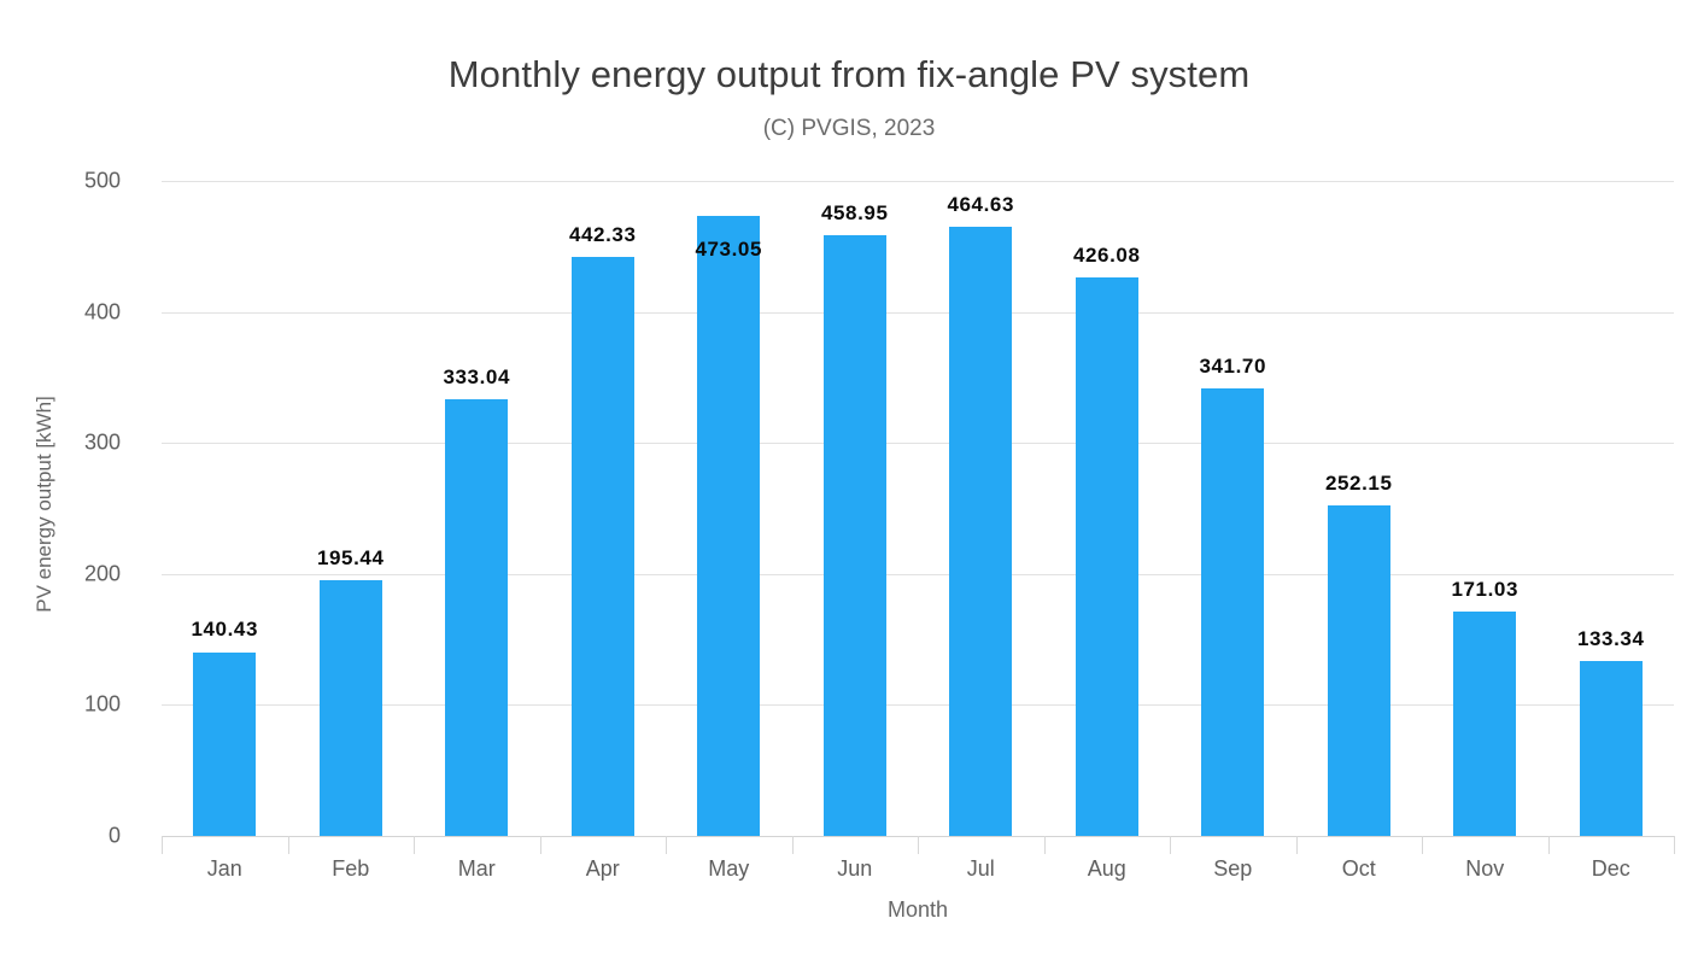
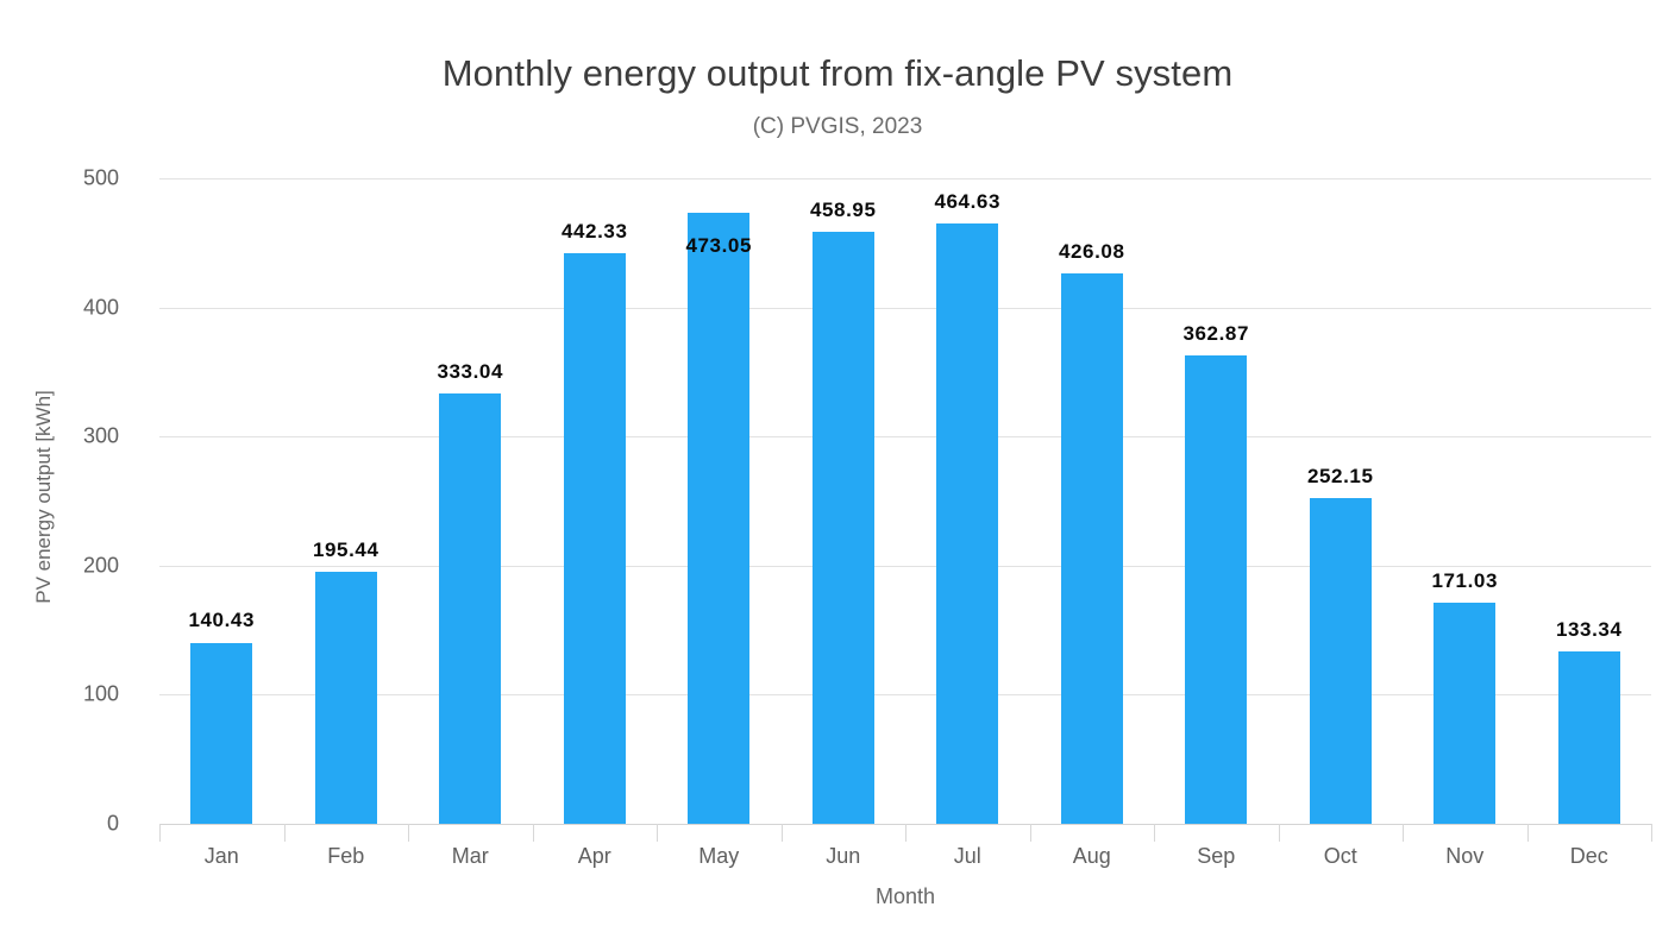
Sep: 341.70 -> 362.87
